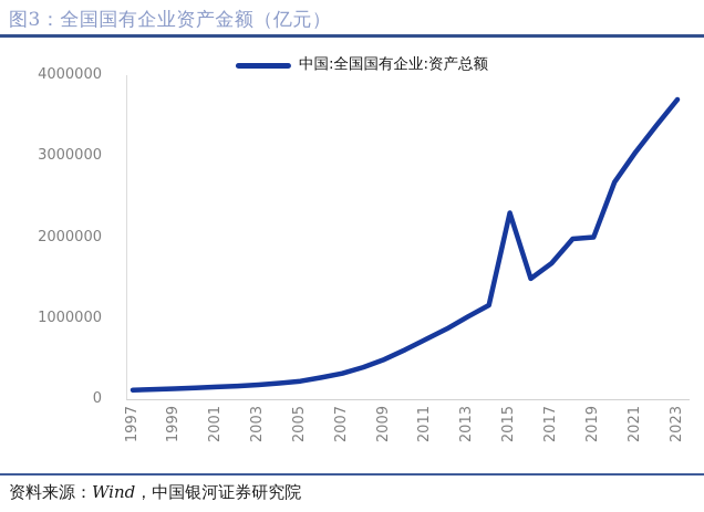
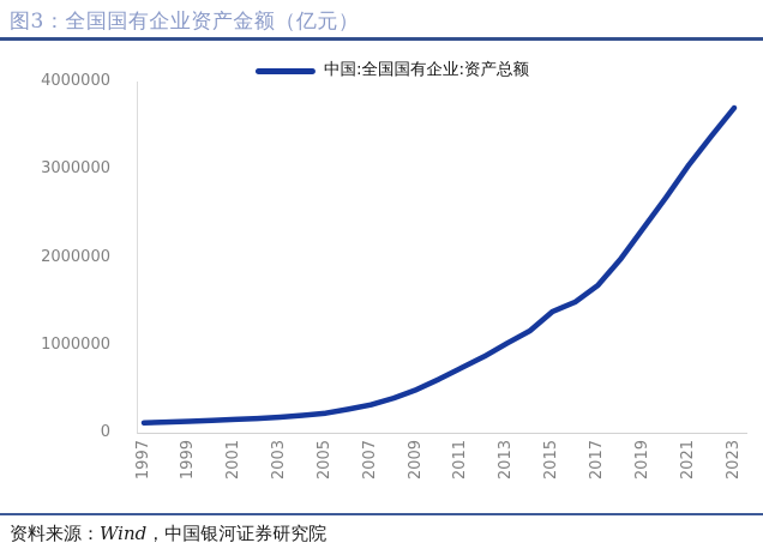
2015: 2300000 -> 1400000
2019: 2000000 -> 2300000
